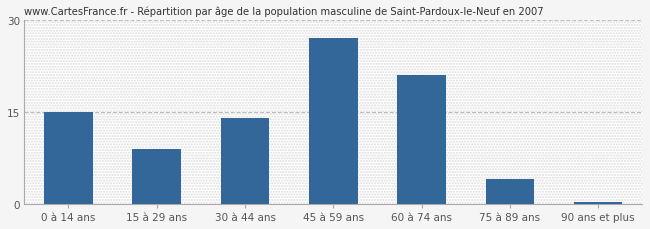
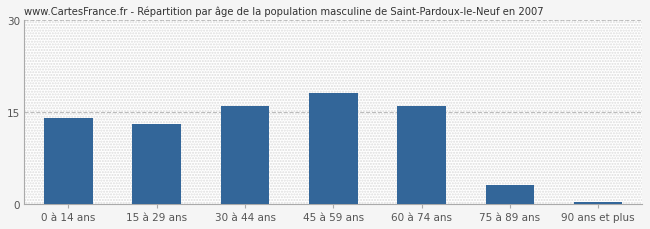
0 à 14 ans: 15.0 -> 14.0
15 à 29 ans: 9.0 -> 13.0
30 à 44 ans: 14.0 -> 16.0
45 à 59 ans: 27.0 -> 18.0
60 à 74 ans: 21.0 -> 16.0
75 à 89 ans: 4.0 -> 3.0
